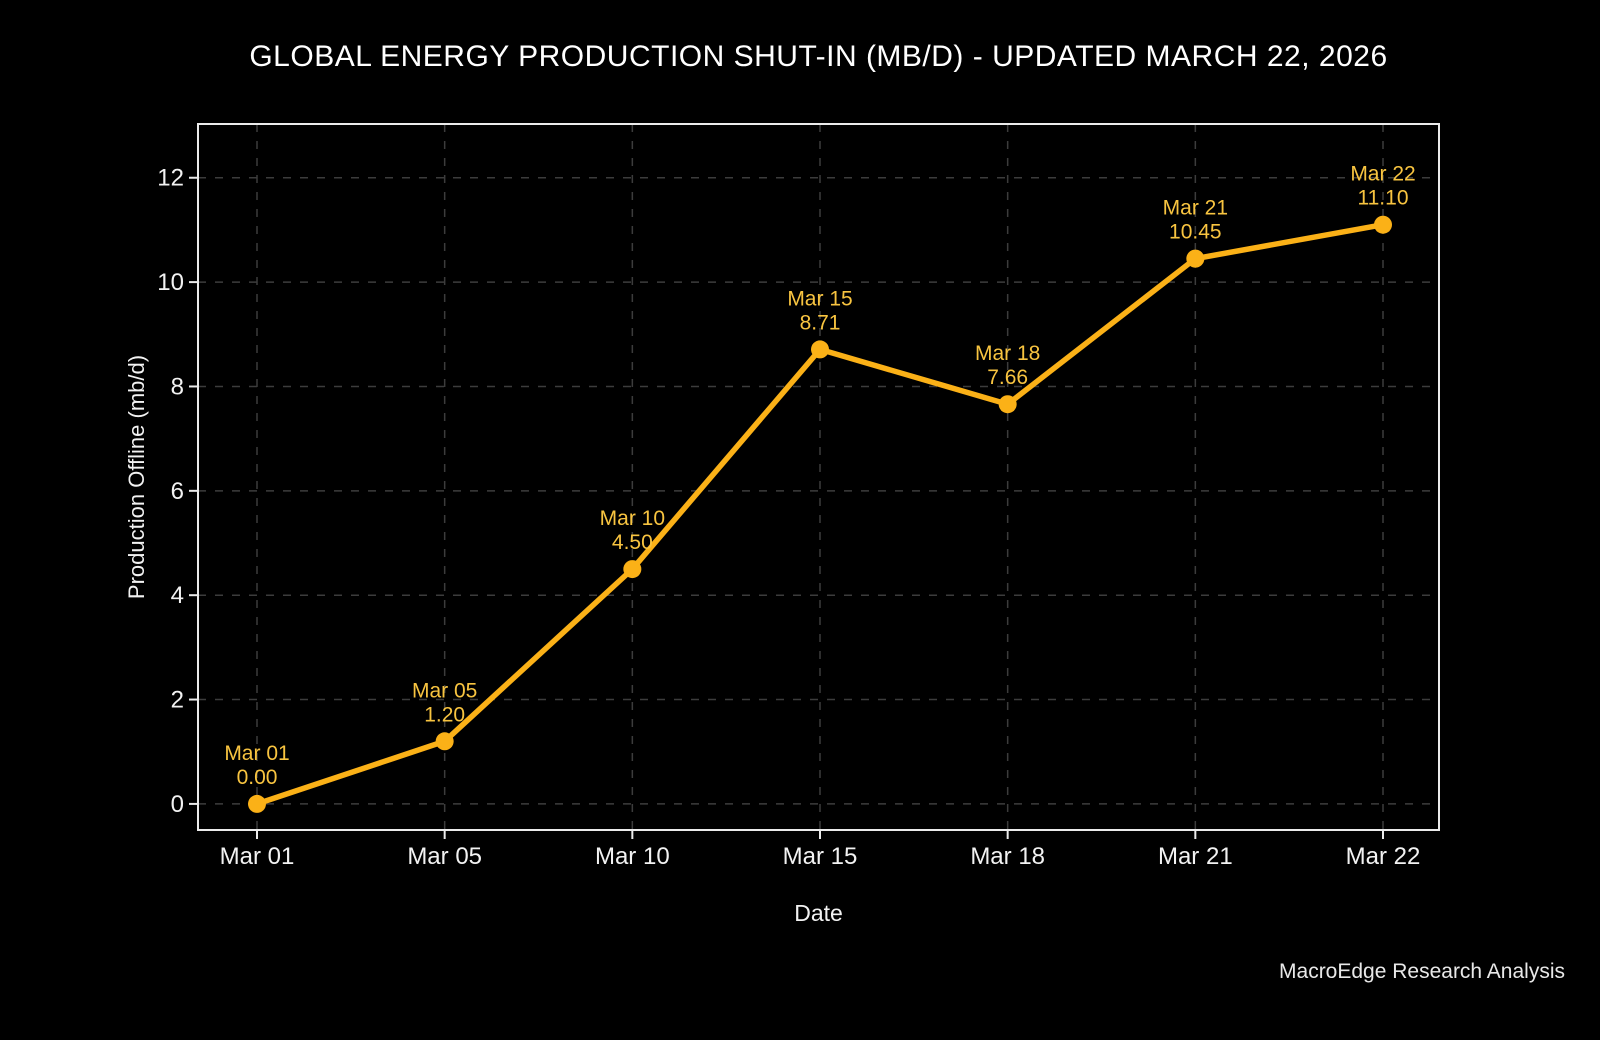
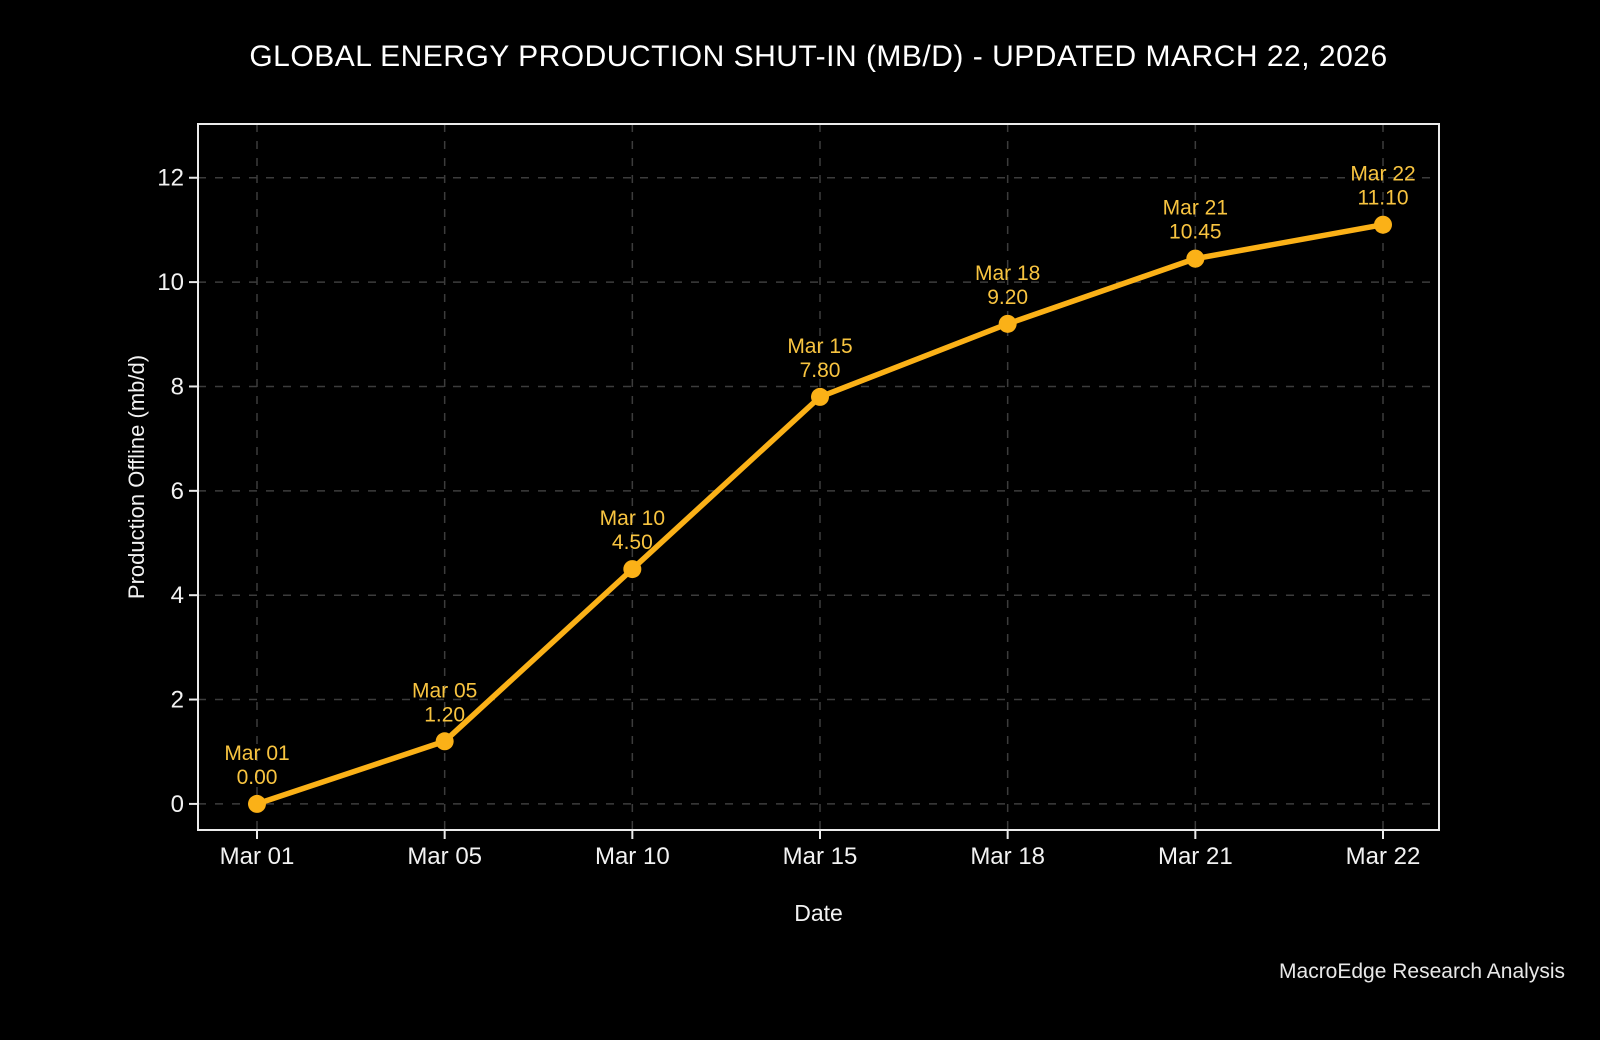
Mar 15: 8.71 -> 7.80
Mar 18: 7.66 -> 9.20
